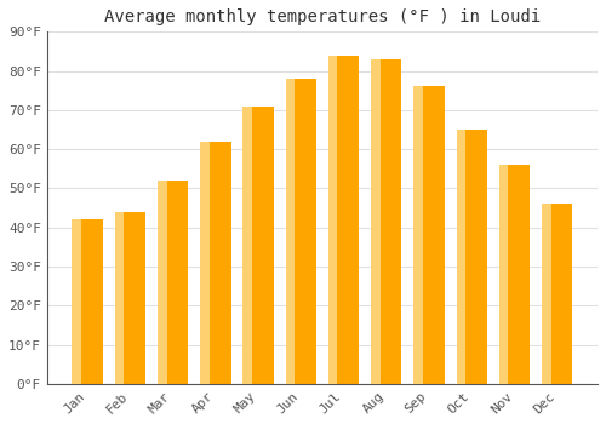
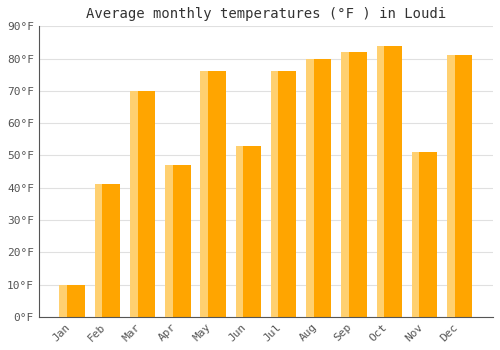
Jan: 42°F -> 10°F
Feb: 44°F -> 41°F
Mar: 52°F -> 70°F
Apr: 62°F -> 47°F
May: 71°F -> 76°F
Jun: 78°F -> 53°F
Jul: 84°F -> 76°F
Aug: 83°F -> 80°F
Sep: 76°F -> 82°F
Oct: 65°F -> 84°F
Nov: 56°F -> 51°F
Dec: 46°F -> 81°F
